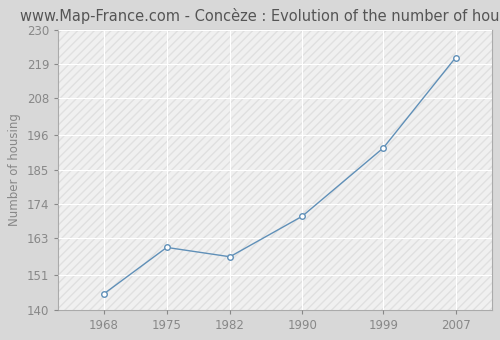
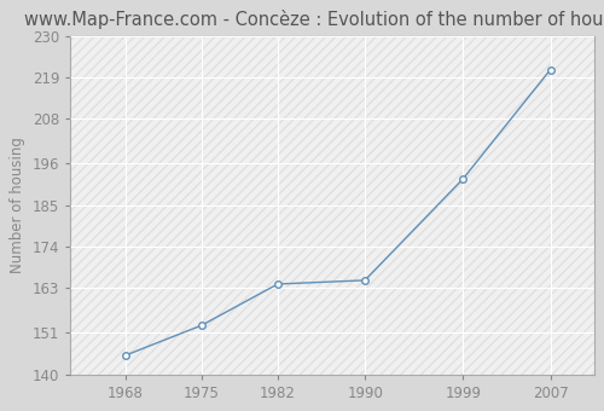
1975: 160 -> 153
1982: 157 -> 164
1990: 170 -> 165
